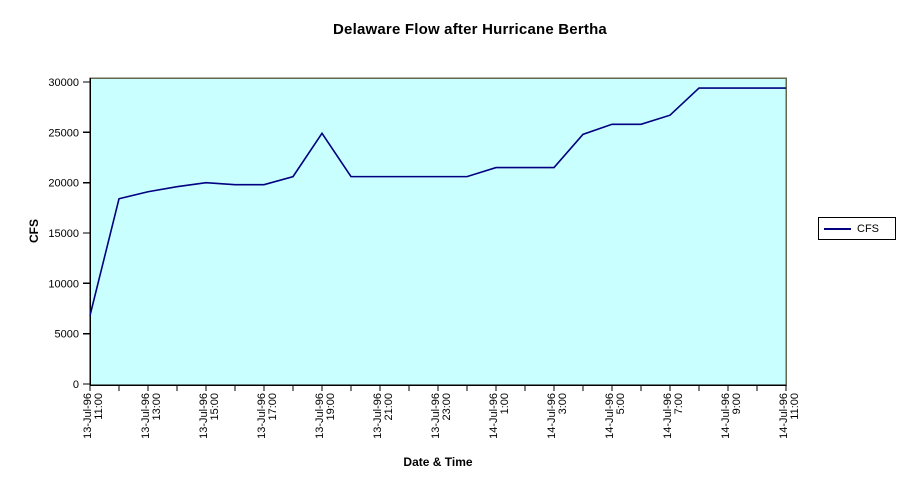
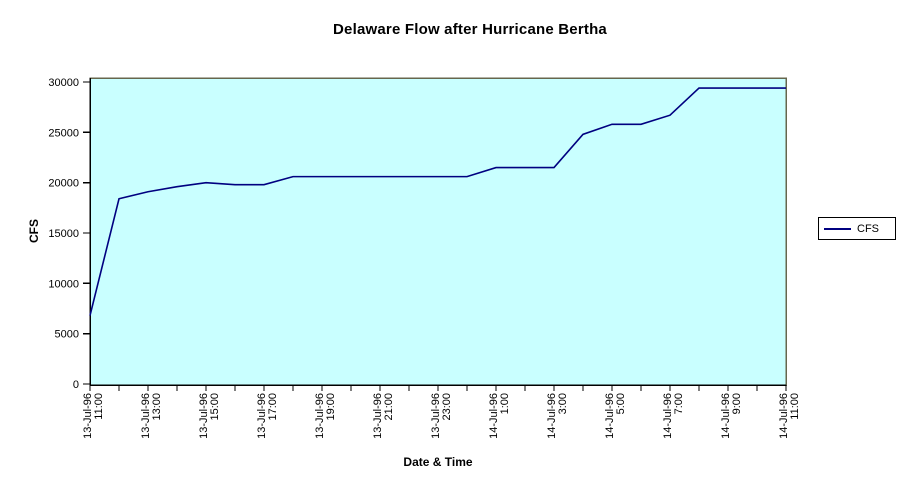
13-Jul-96 19:00: 24900 -> 20600
